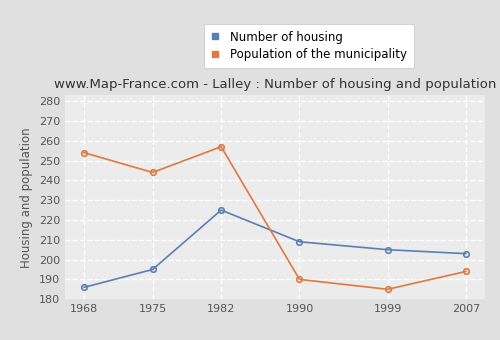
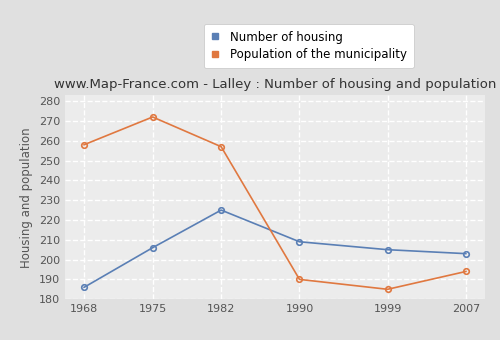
Population of the municipality/1968: 254 -> 258
Number of housing/1975: 195 -> 206
Population of the municipality/1975: 244 -> 272
